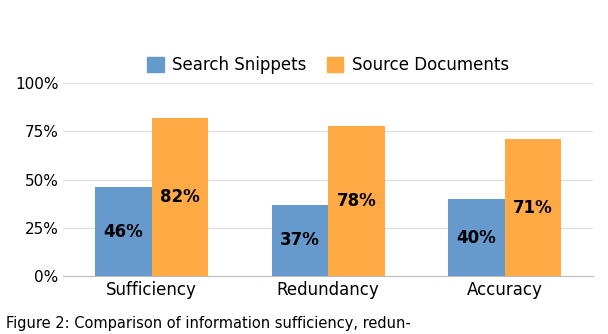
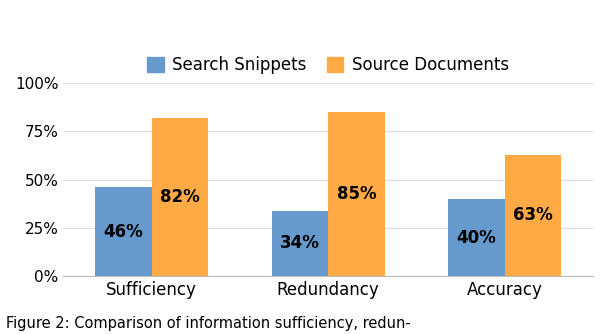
Search Snippets/Redundancy: 37% -> 34%
Source Documents/Redundancy: 78% -> 85%
Source Documents/Accuracy: 71% -> 63%
